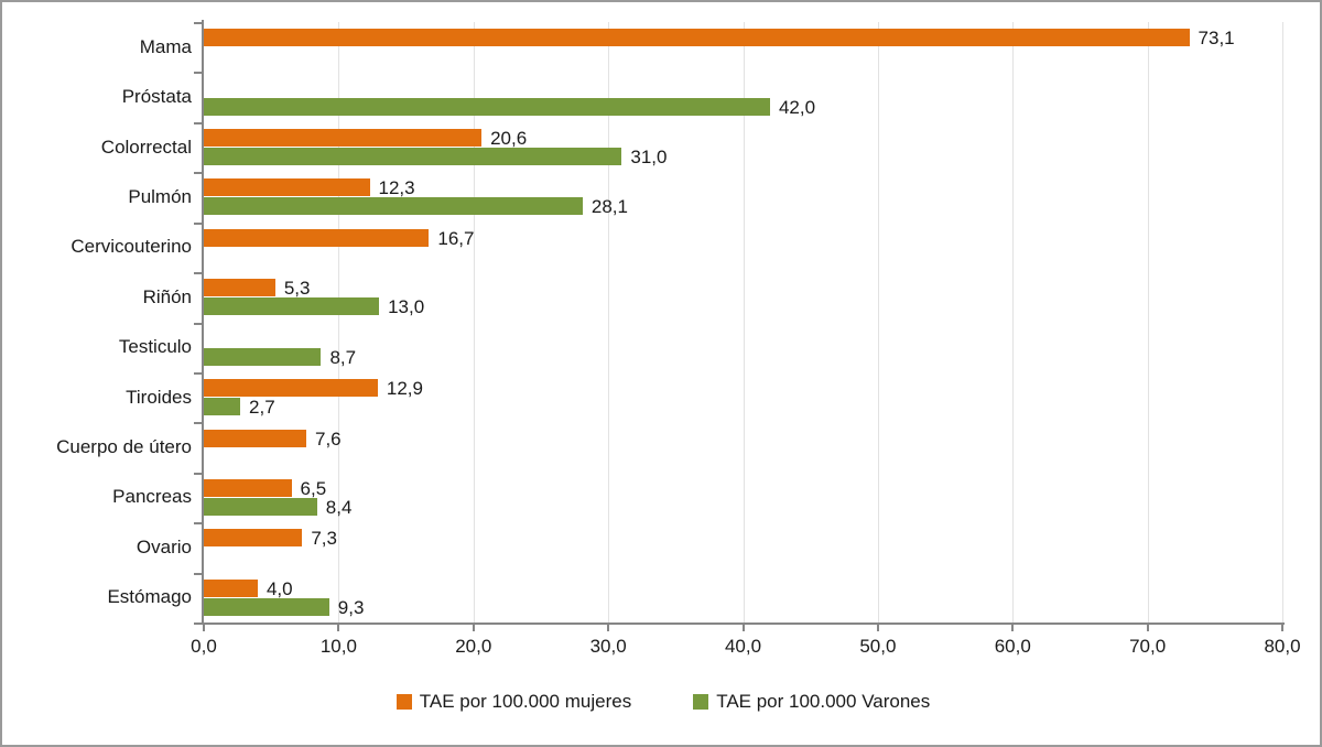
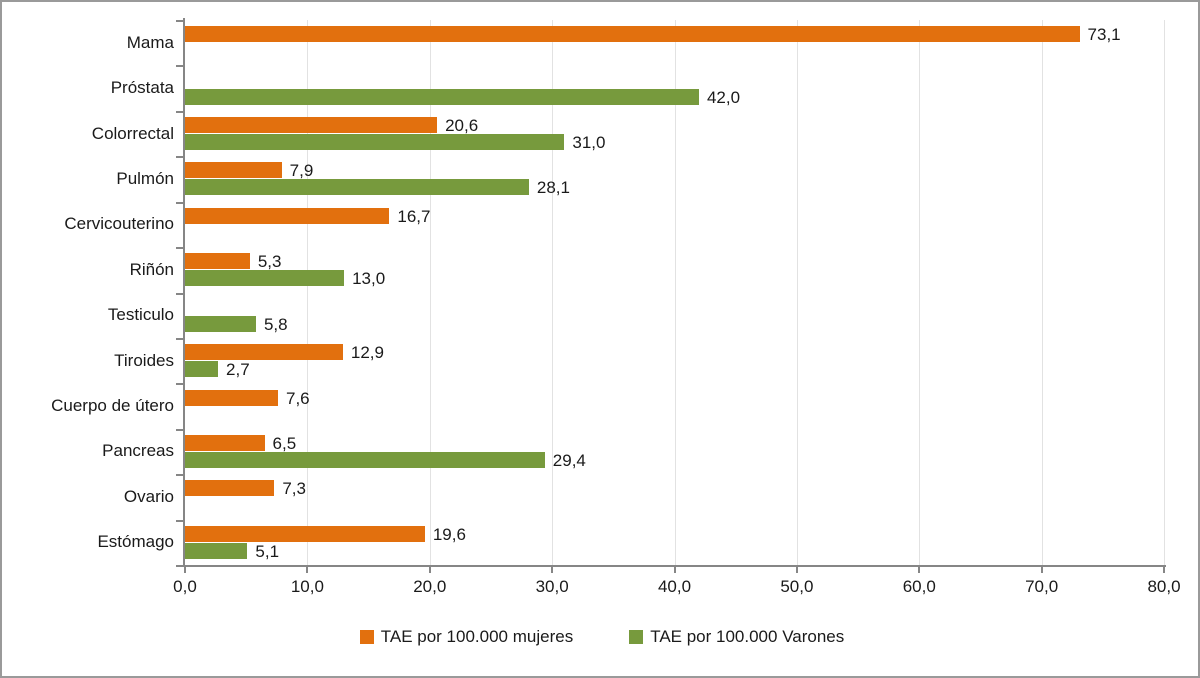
TAE por 100.000 mujeres/Pulmón: 12,3 -> 7,9
TAE por 100.000 Varones/Testiculo: 8,7 -> 5,8
TAE por 100.000 Varones/Pancreas: 8,4 -> 29,4
TAE por 100.000 mujeres/Estómago: 4,0 -> 19,6
TAE por 100.000 Varones/Estómago: 9,3 -> 5,1
